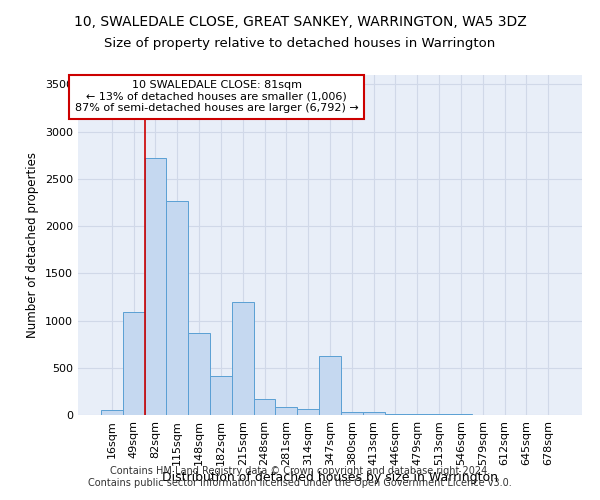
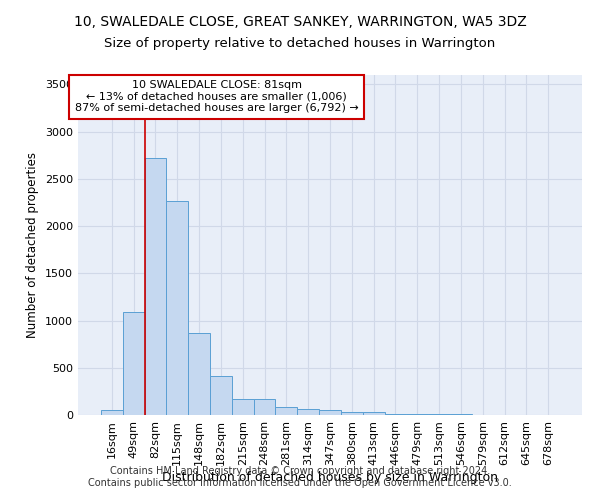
215sqm: 1200 -> 170
347sqm: 620 -> 50
